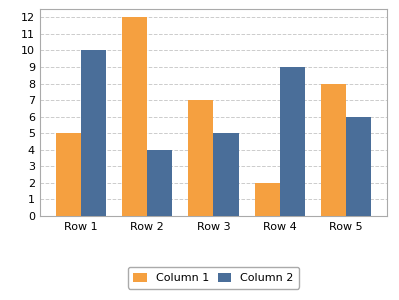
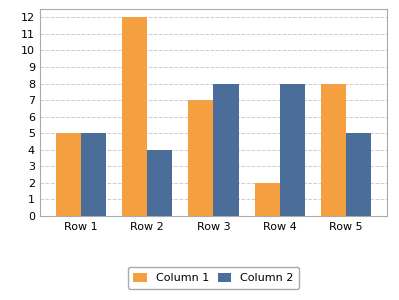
Column 2/Row 1: 10 -> 5
Column 2/Row 3: 5 -> 8
Column 2/Row 4: 9 -> 8
Column 2/Row 5: 6 -> 5
